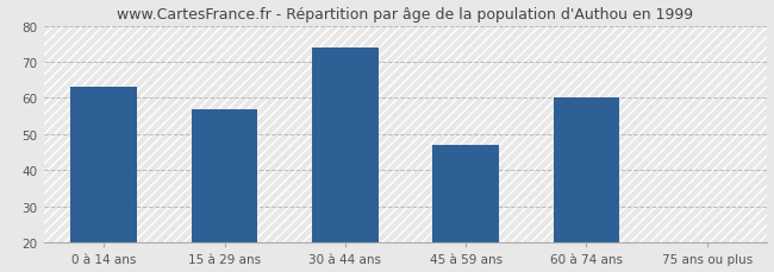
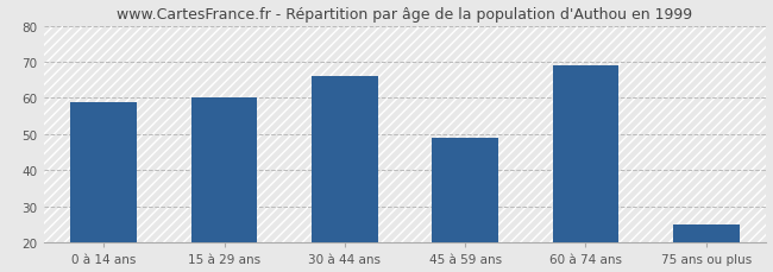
0 à 14 ans: 63 -> 59
15 à 29 ans: 57 -> 60
30 à 44 ans: 74 -> 66
45 à 59 ans: 47 -> 49
60 à 74 ans: 60 -> 69
75 ans ou plus: 20 -> 25
